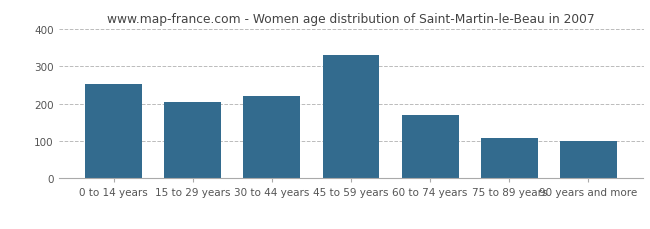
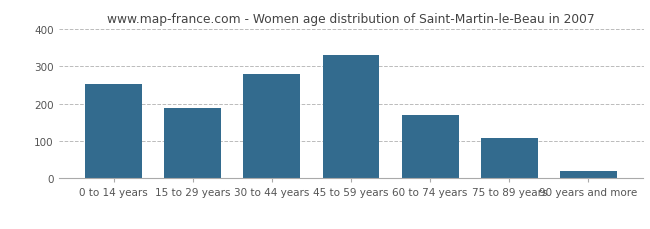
15 to 29 years: 205 -> 188
30 to 44 years: 220 -> 278
90 years and more: 100 -> 20
